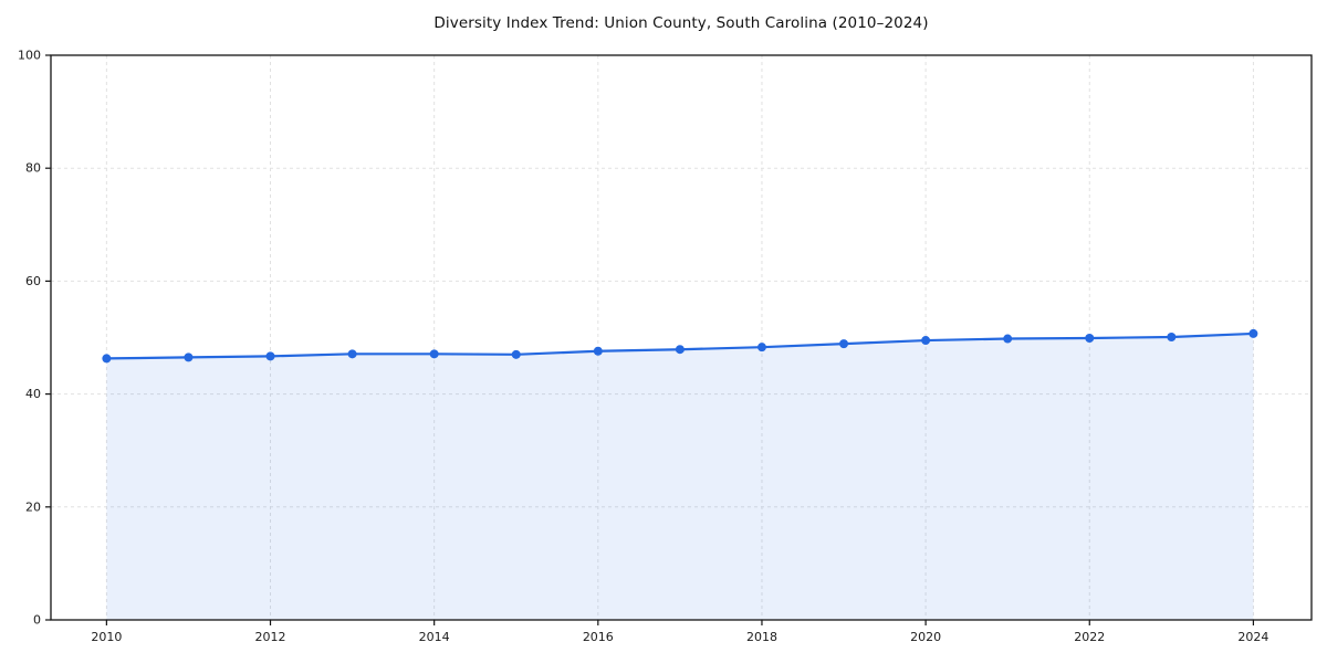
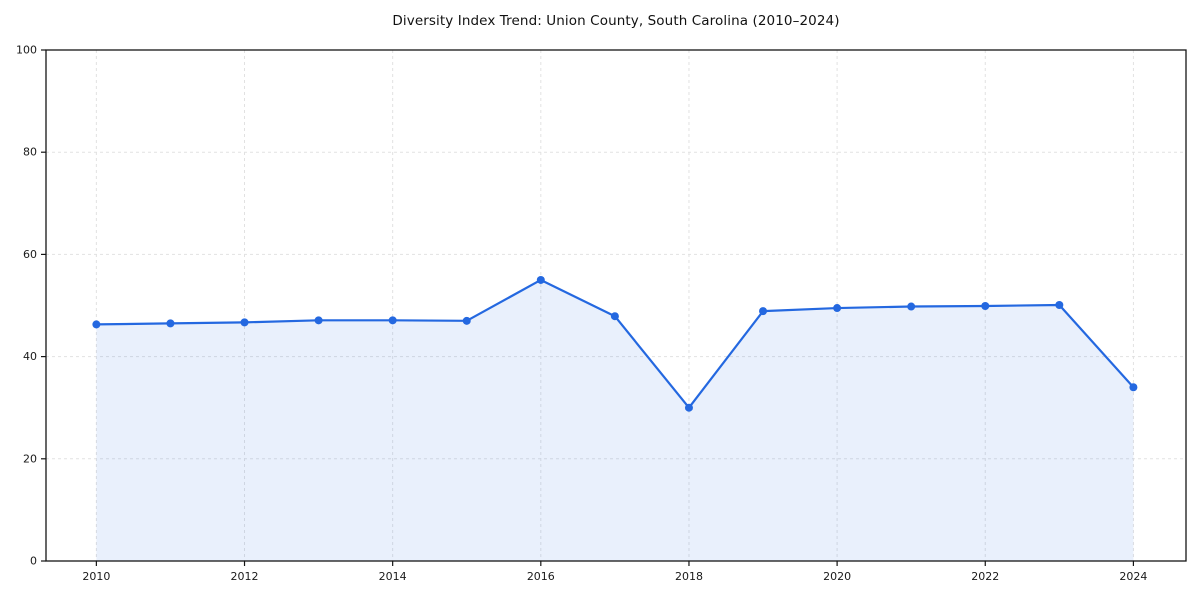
2016: 48 -> 55
2018: 48 -> 30
2024: 51 -> 34
